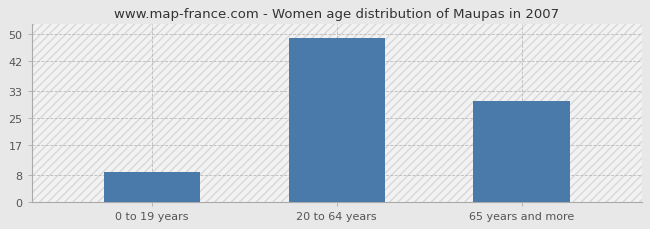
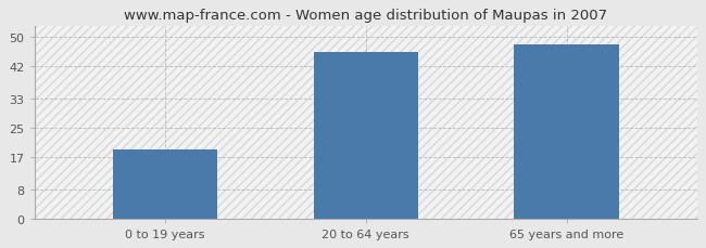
0 to 19 years: 9 -> 19
20 to 64 years: 49 -> 46
65 years and more: 30 -> 48
